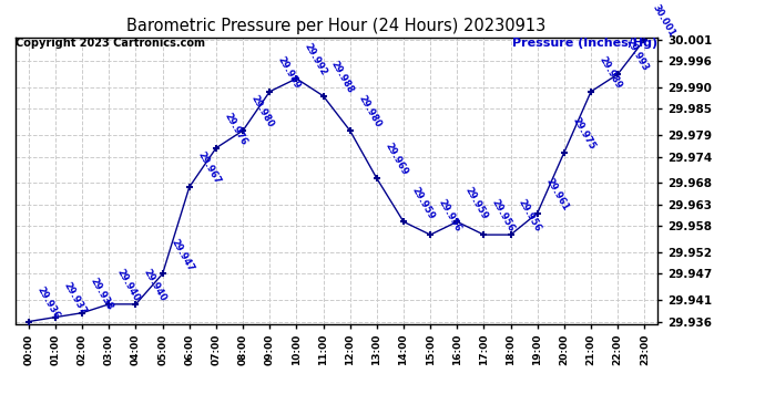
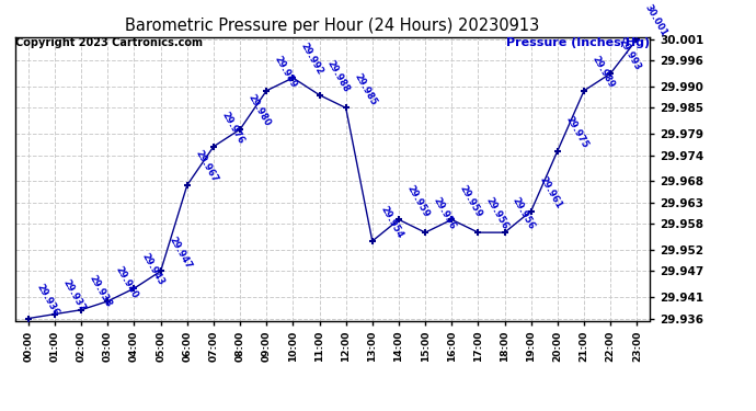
04:00: 29.940 -> 29.943
12:00: 29.980 -> 29.985
13:00: 29.969 -> 29.954
